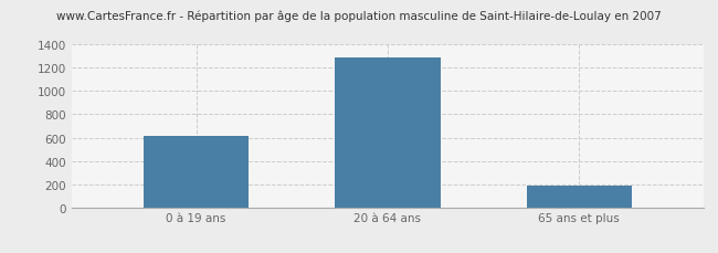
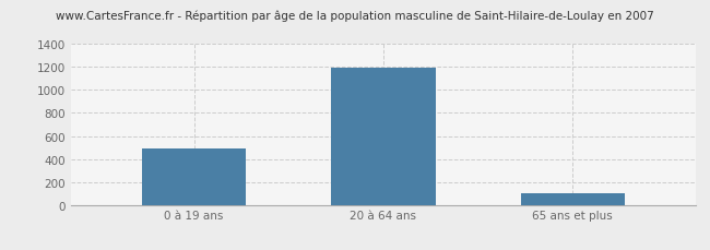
0 à 19 ans: 620 -> 490
20 à 64 ans: 1280 -> 1190
65 ans et plus: 190 -> 100
